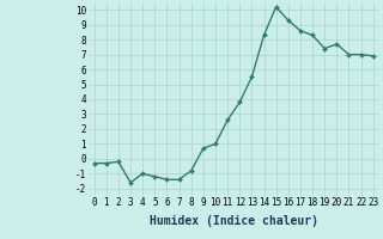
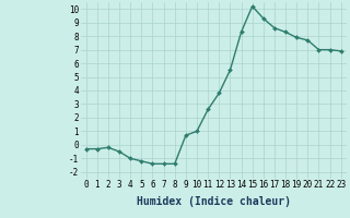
3: -1.6 -> -0.5
8: -0.8 -> -1.4
19: 7.4 -> 7.9
